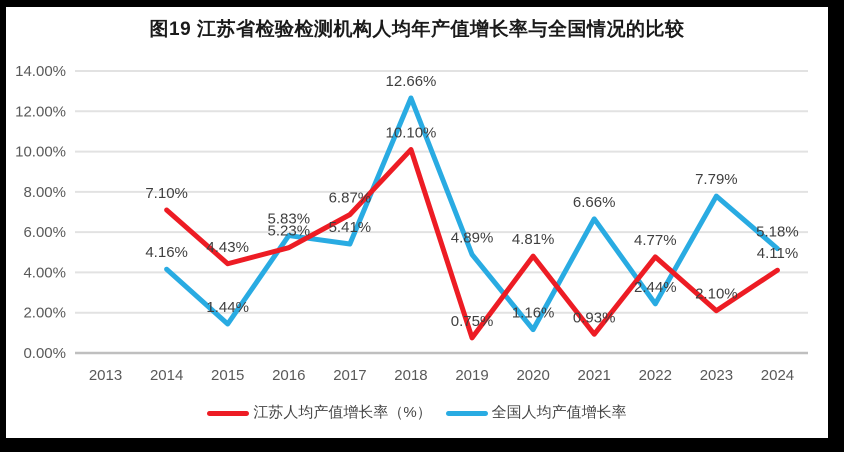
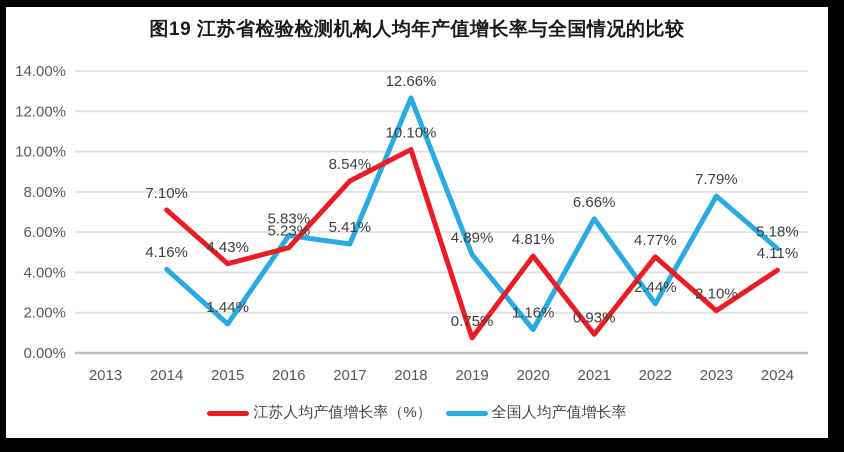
江苏人均产值增长率（%）/2017: 6.87% -> 8.54%
